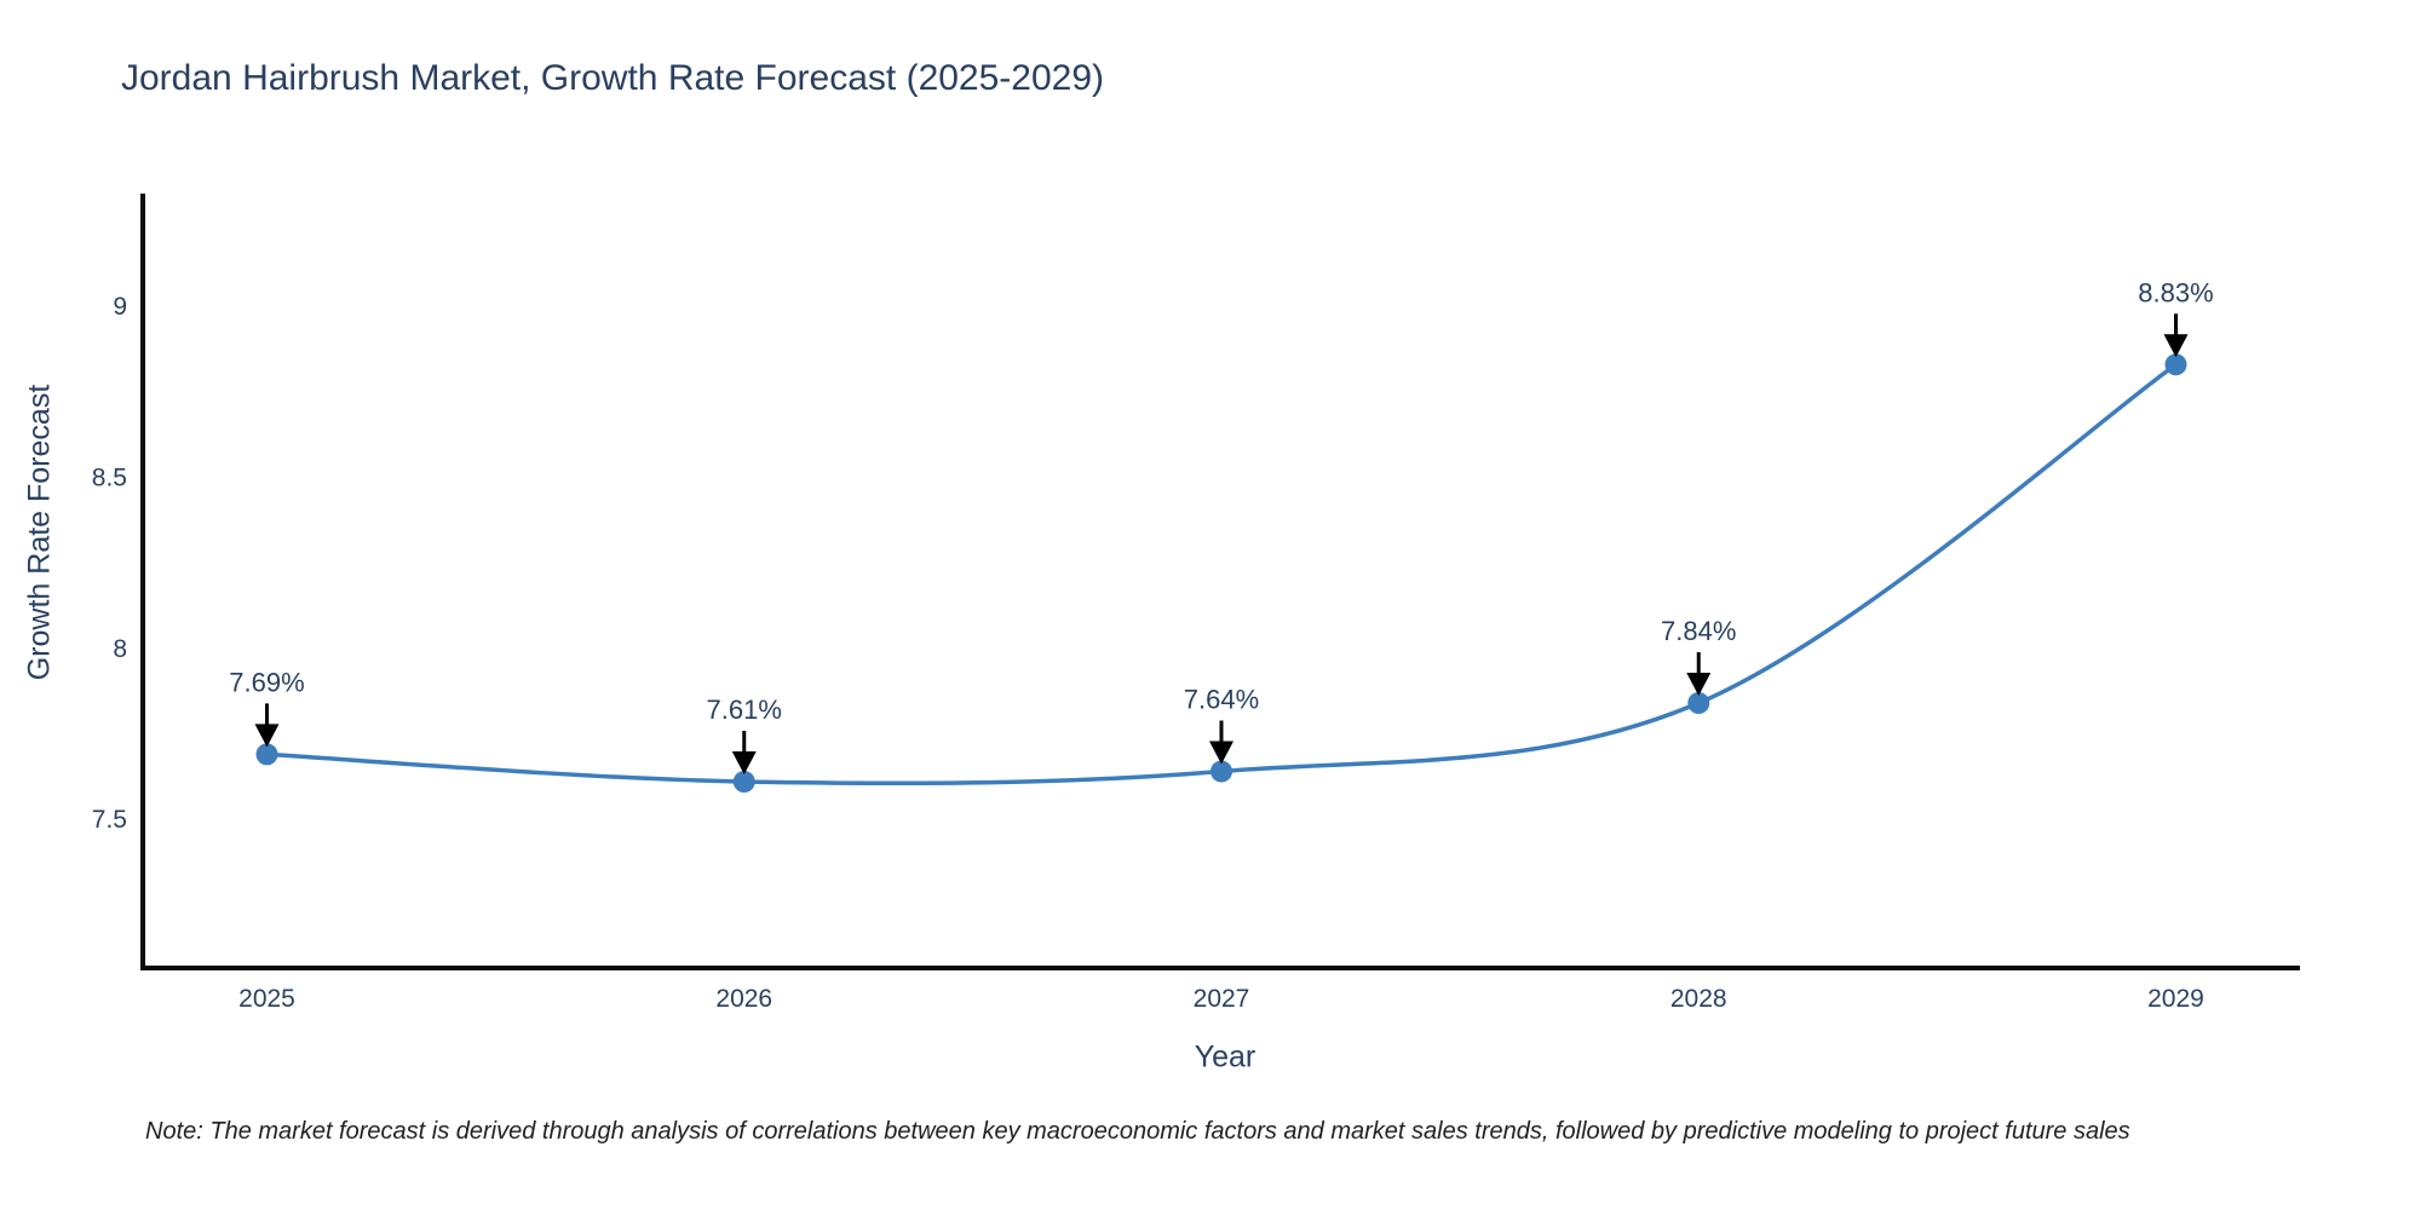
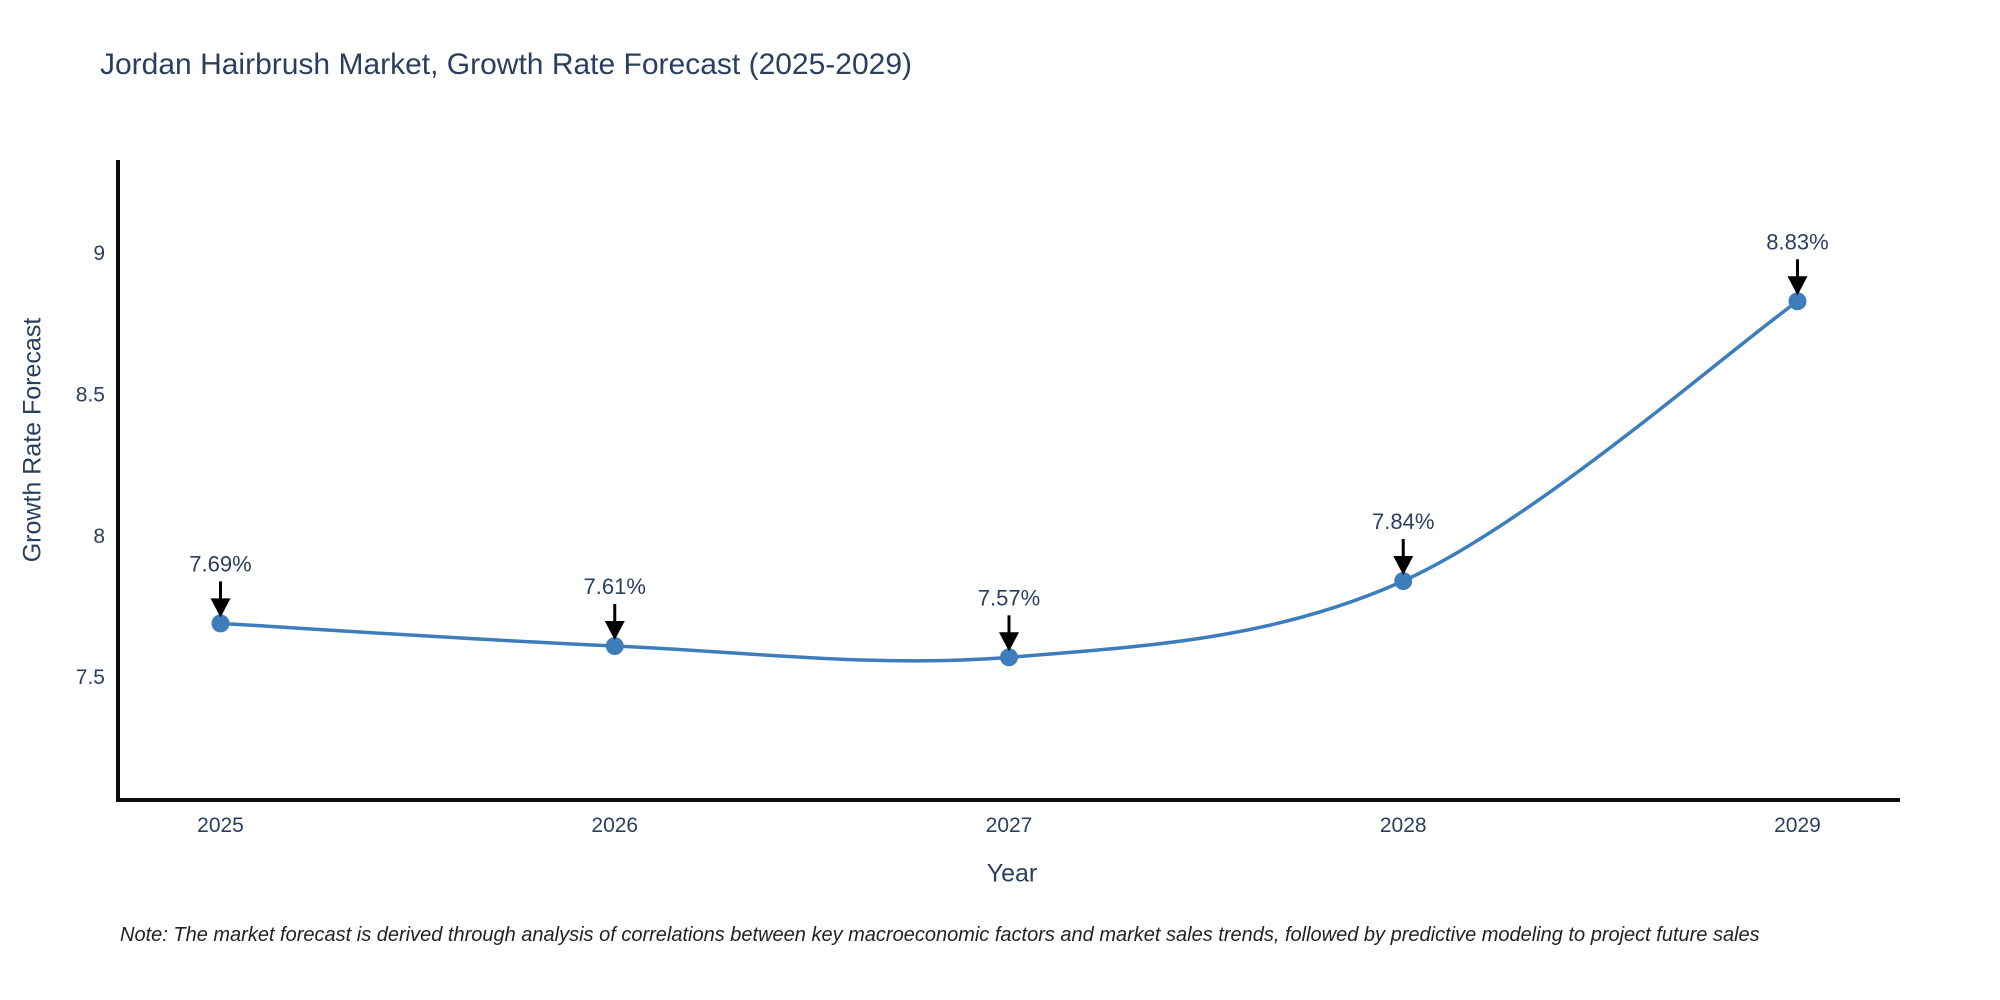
2027: 7.64% -> 7.57%
